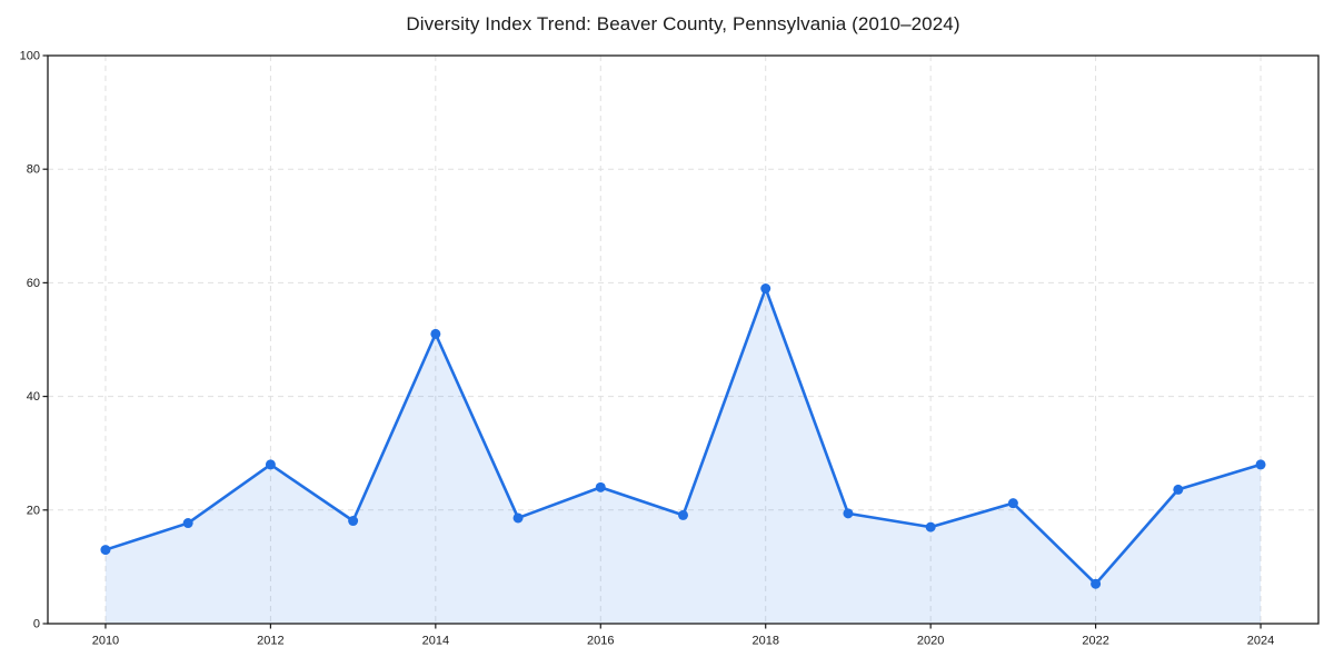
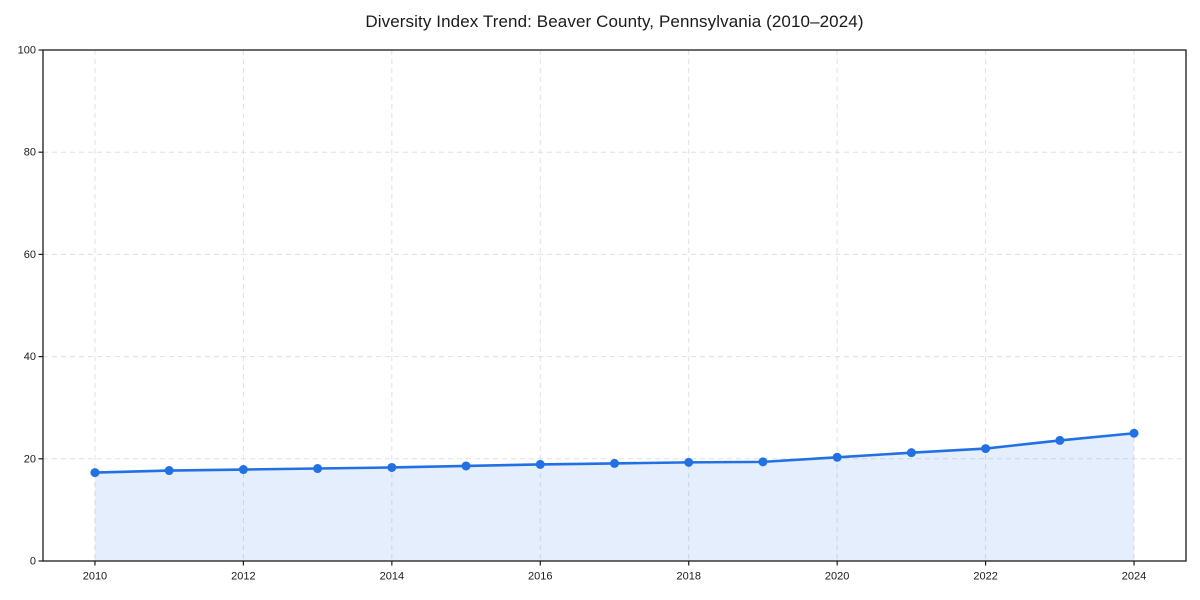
2010: 13 -> 17
2012: 28 -> 18
2014: 51 -> 18
2016: 24 -> 19
2018: 59 -> 19
2020: 17 -> 20
2022: 7 -> 22
2024: 28 -> 25
